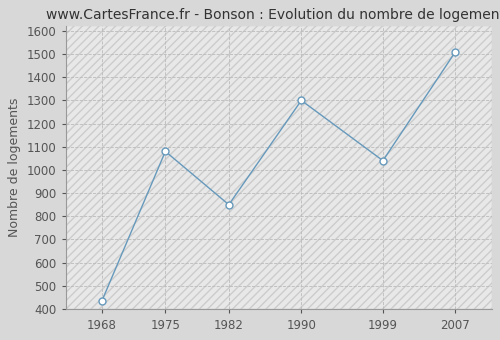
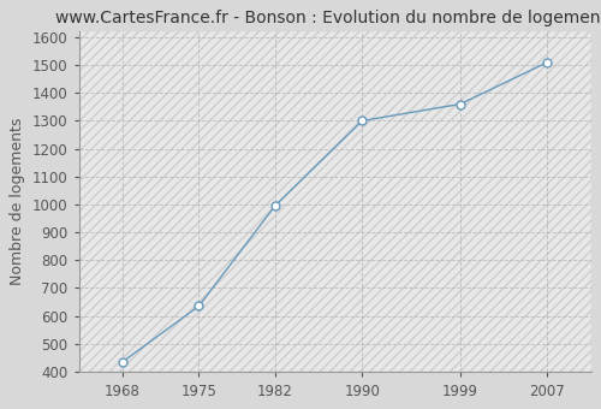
1975: 1080 -> 635
1982: 850 -> 995
1999: 1040 -> 1360
